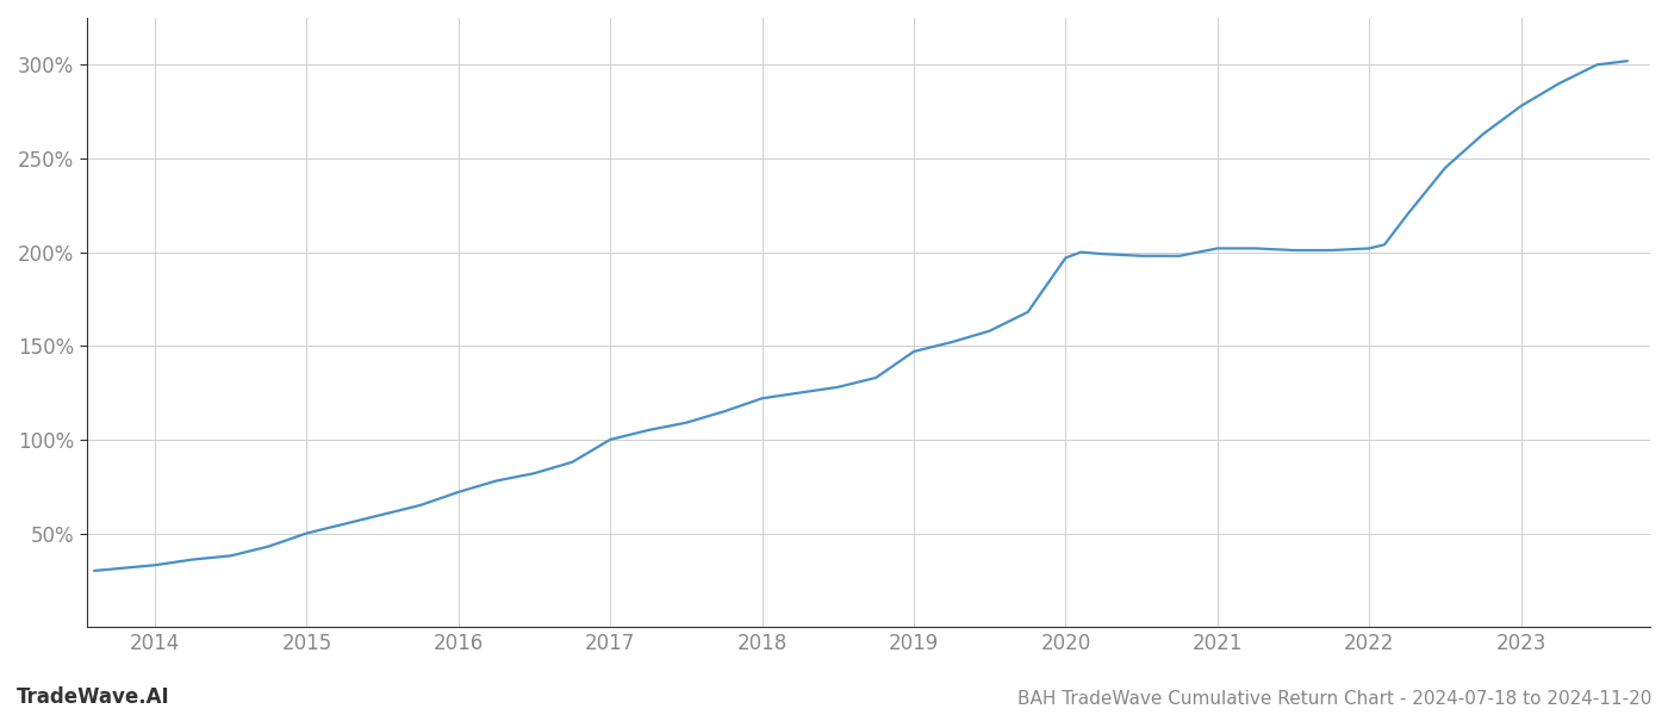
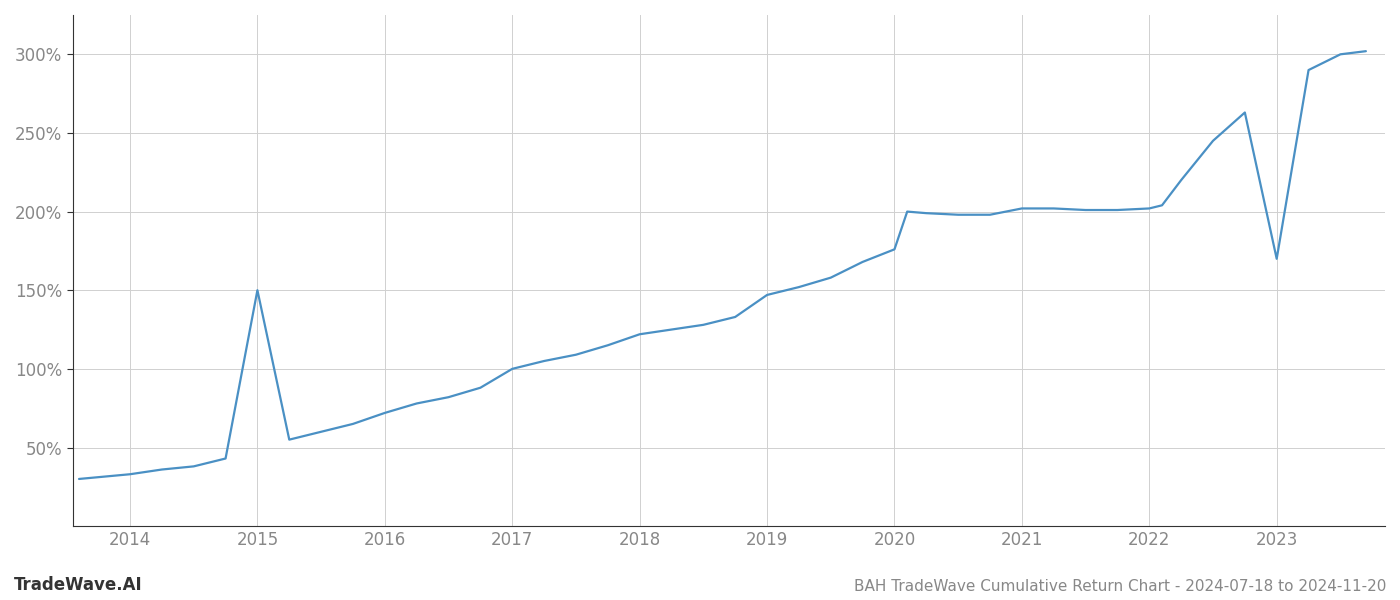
2015: 50% -> 150%
2020: 197% -> 176%
2023: 278% -> 170%
